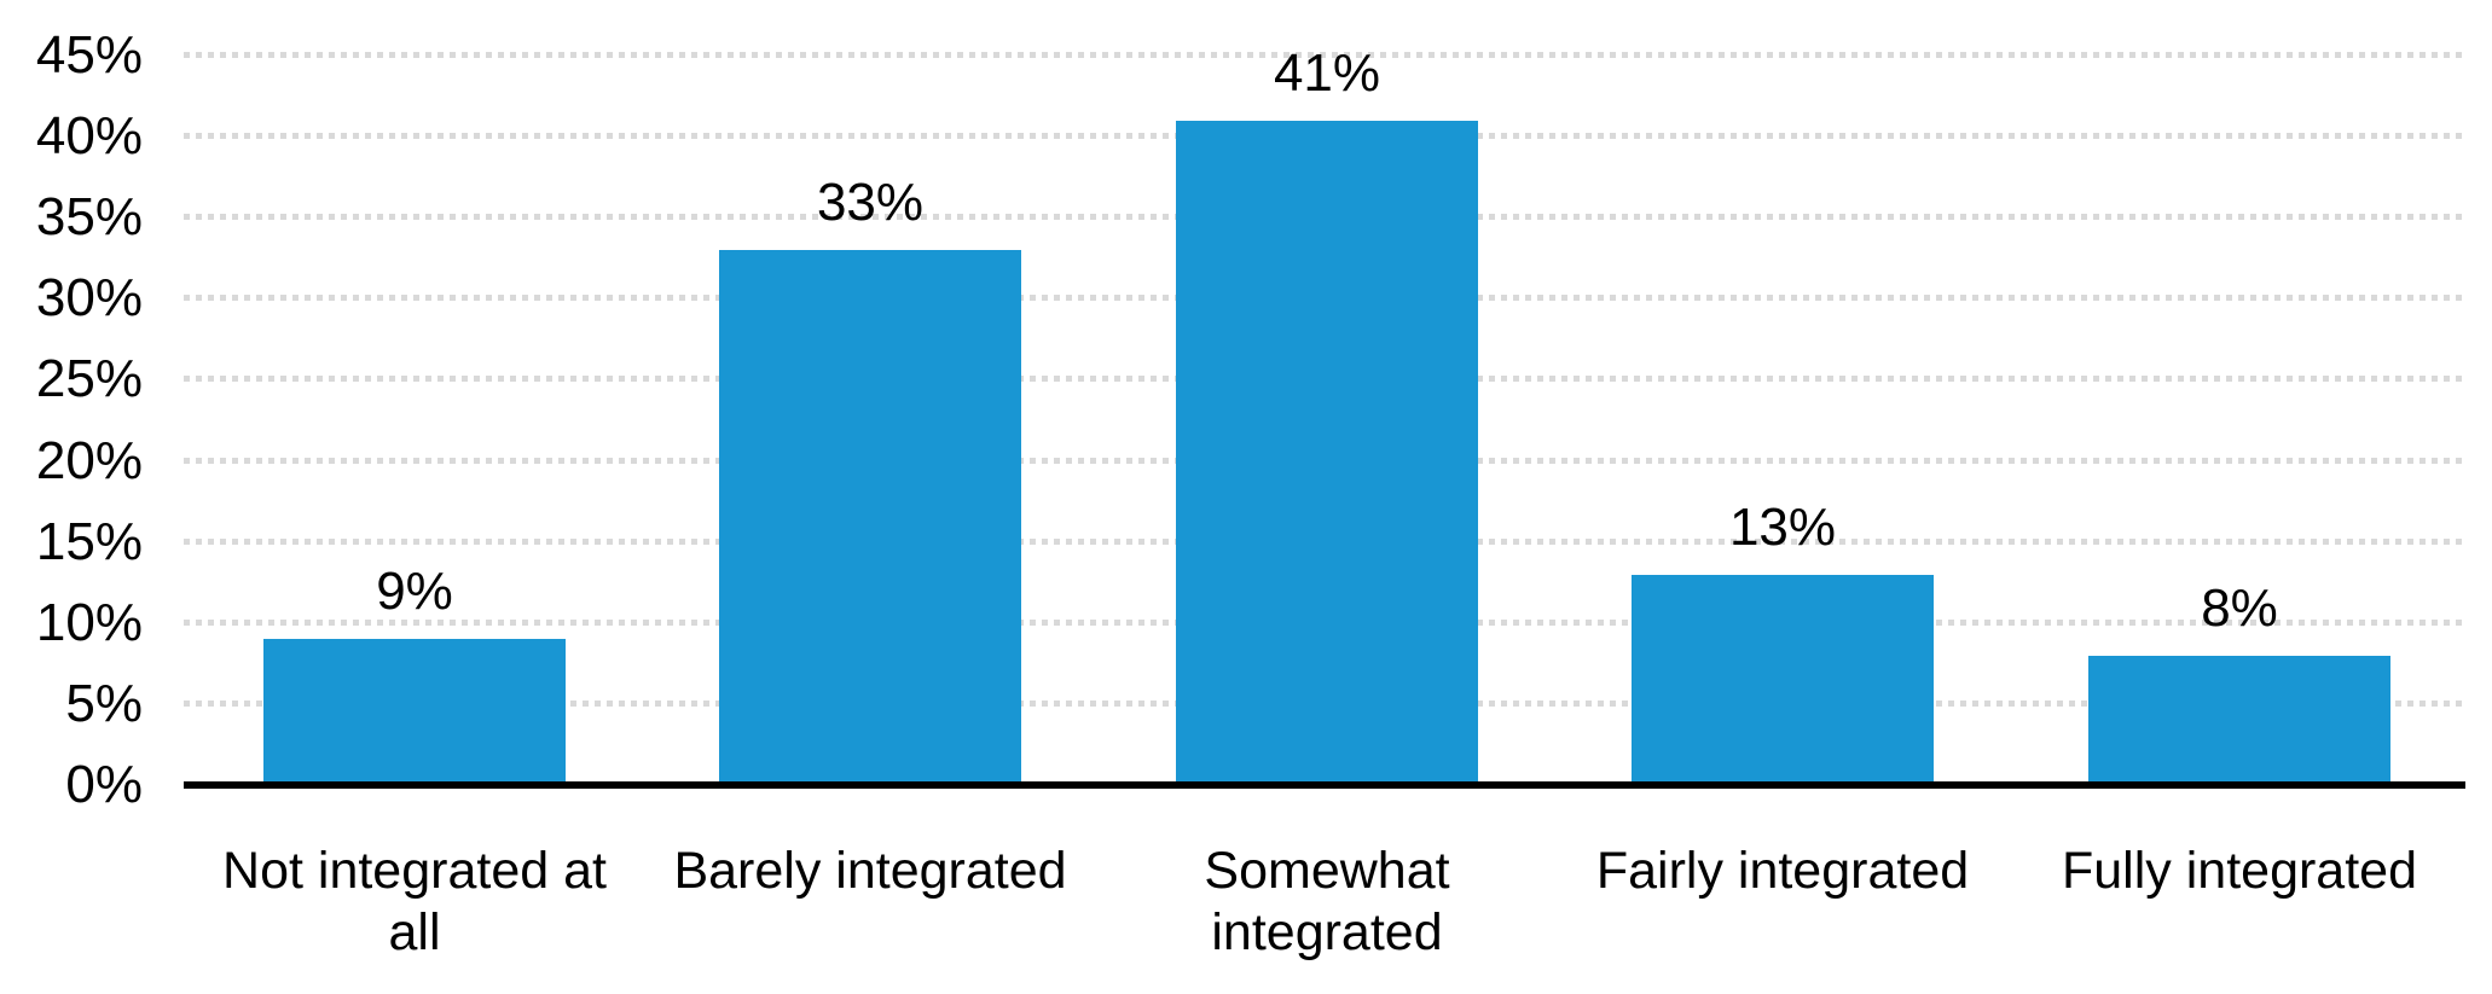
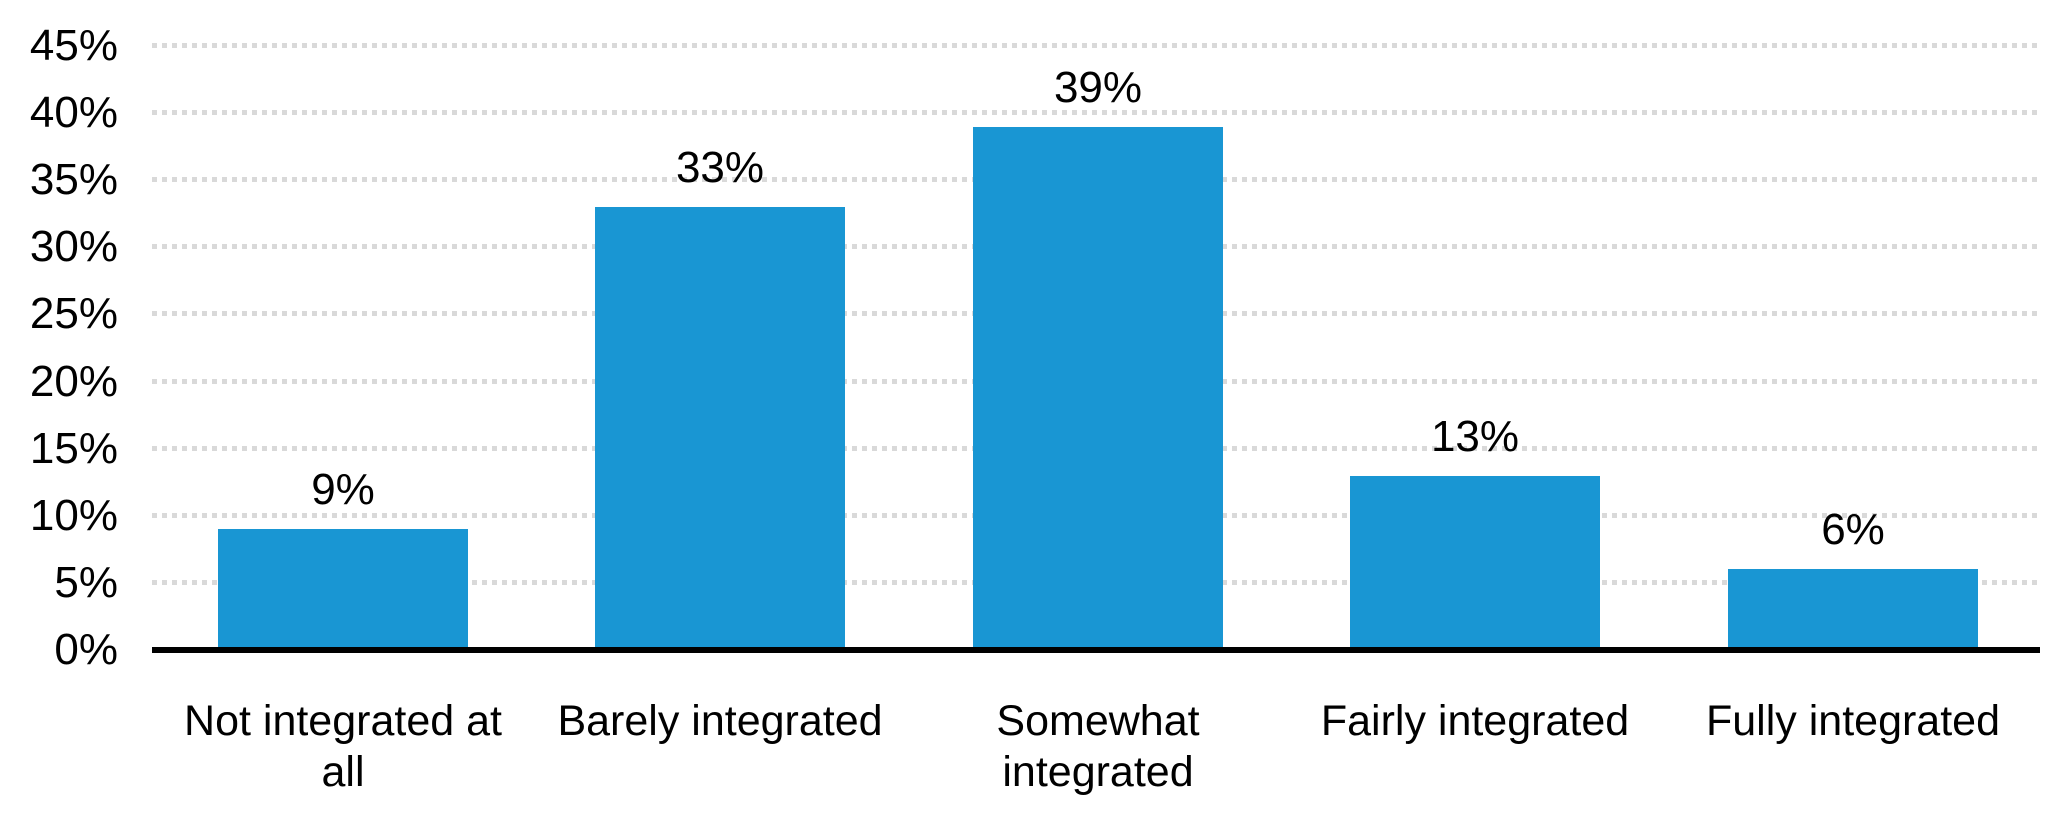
Somewhat integrated: 41% -> 39%
Fully integrated: 8% -> 6%
